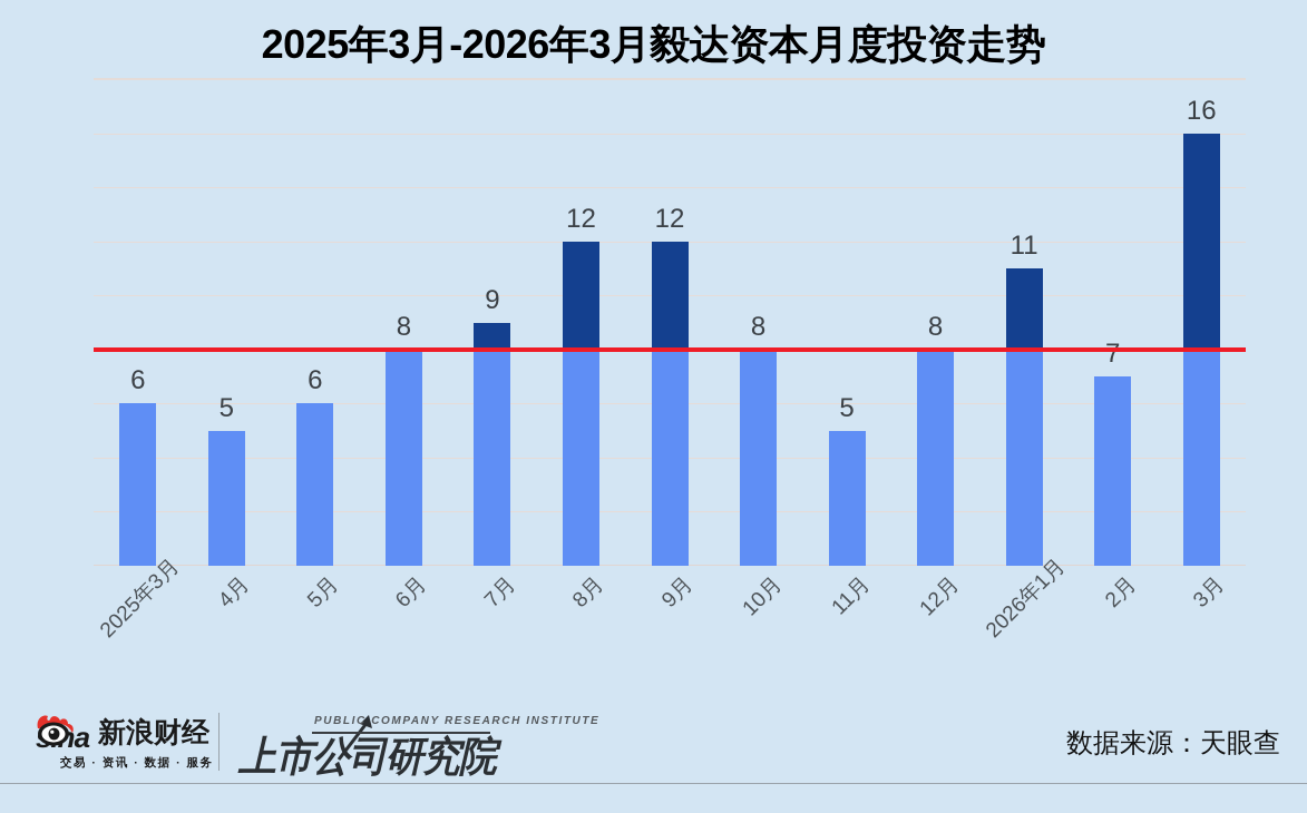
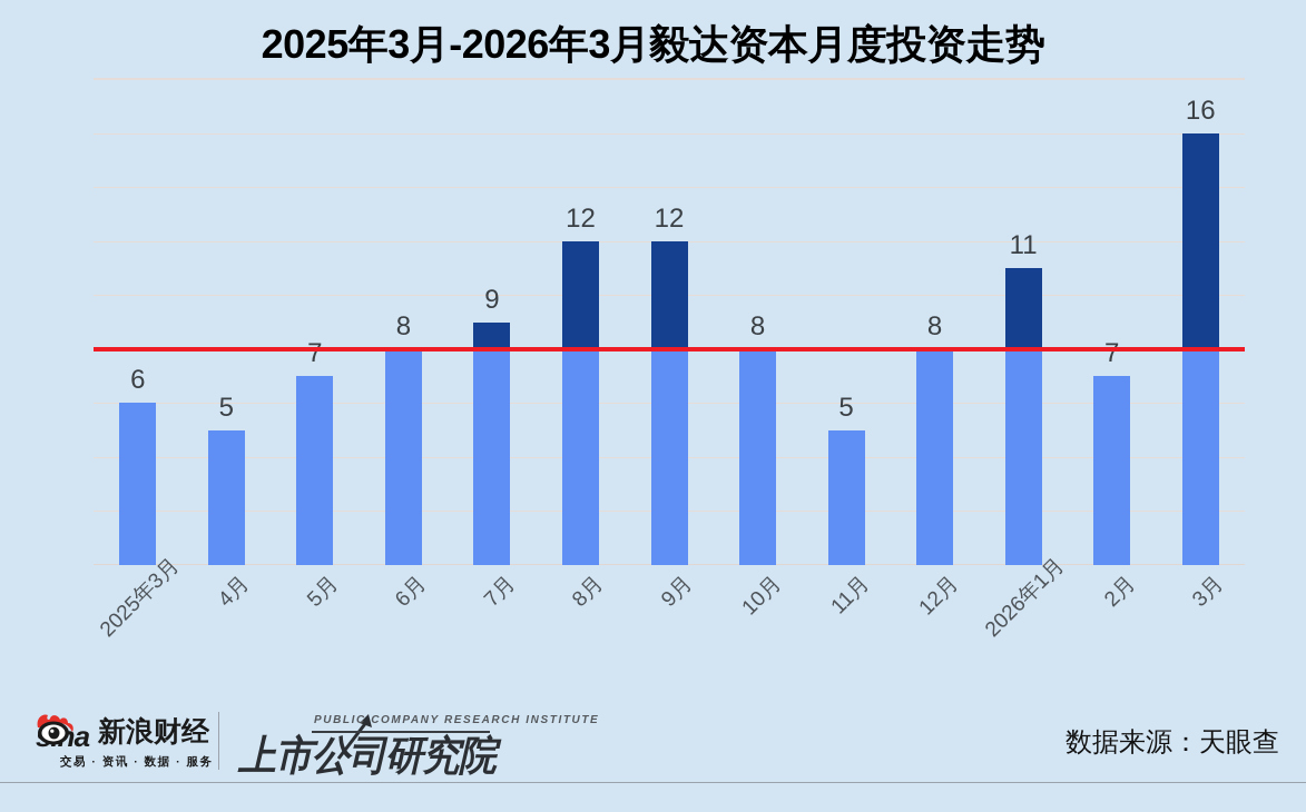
5月: 6 -> 7
